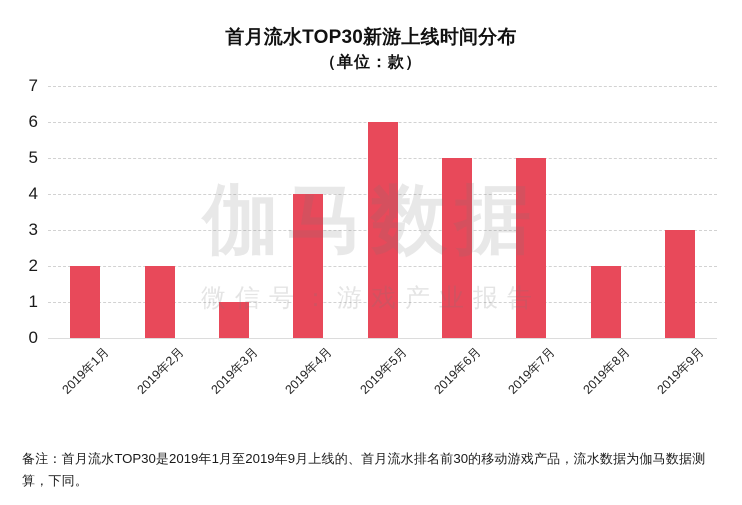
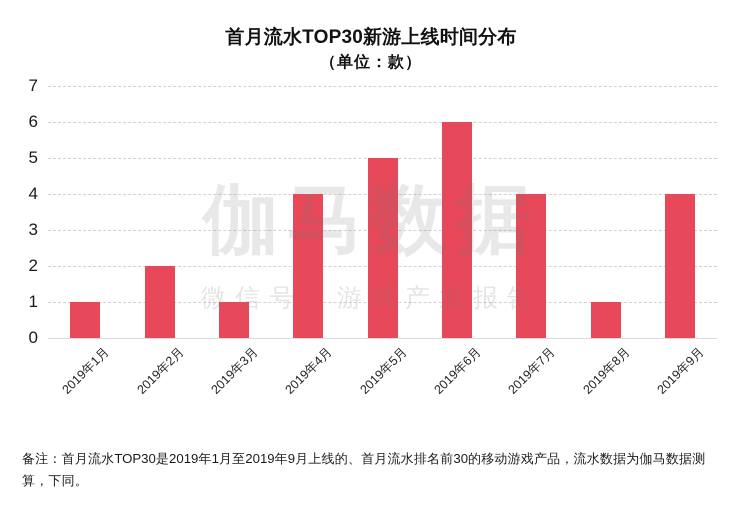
2019年1月: 2 -> 1
2019年5月: 6 -> 5
2019年6月: 5 -> 6
2019年7月: 5 -> 4
2019年8月: 2 -> 1
2019年9月: 3 -> 4
